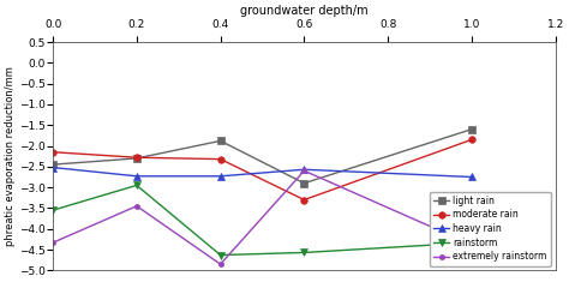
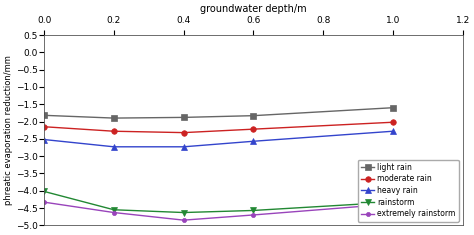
light rain/0.0: -2.45 -> -1.82
rainstorm/0.0: -3.55 -> -4.02
light rain/0.2: -2.30 -> -1.90
rainstorm/0.2: -2.95 -> -4.55
extremely rainstorm/0.2: -3.45 -> -4.63
light rain/0.6: -2.90 -> -1.83
moderate rain/0.6: -3.30 -> -2.22
extremely rainstorm/0.6: -2.60 -> -4.70
moderate rain/1.0: -1.85 -> -2.02
heavy rain/1.0: -2.75 -> -2.28
